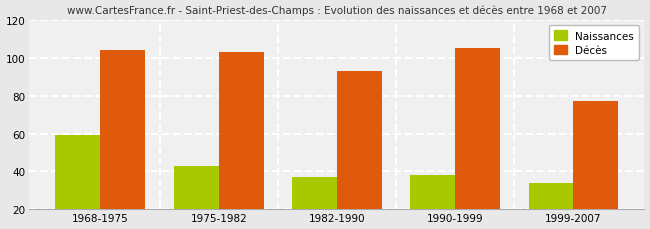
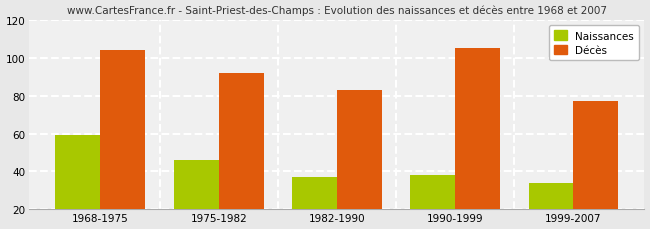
Naissances/1975-1982: 43 -> 46
Décès/1975-1982: 103 -> 92
Décès/1982-1990: 93 -> 83
